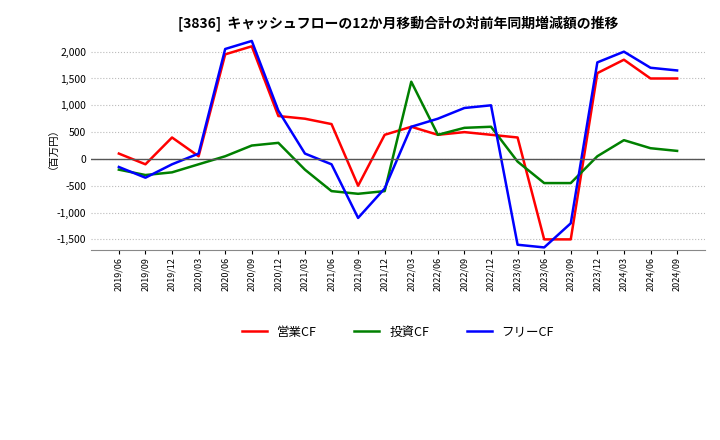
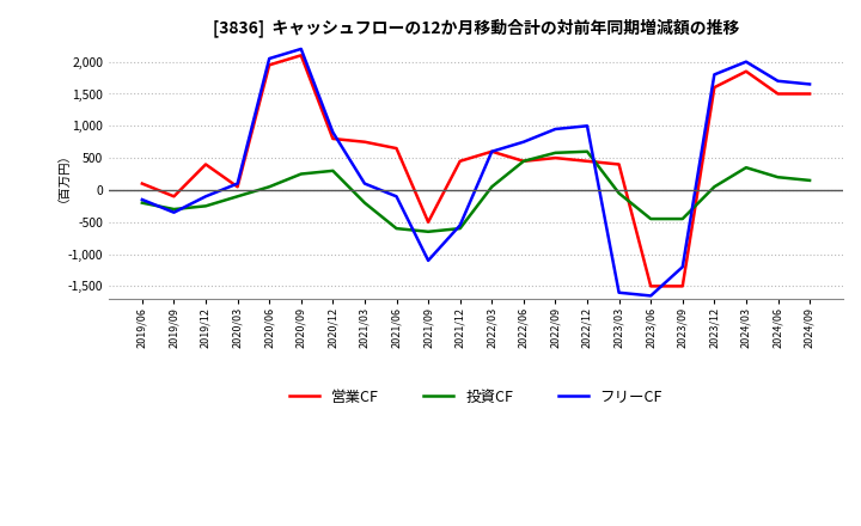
投資CF/2022/03: 1,440 -> 50
